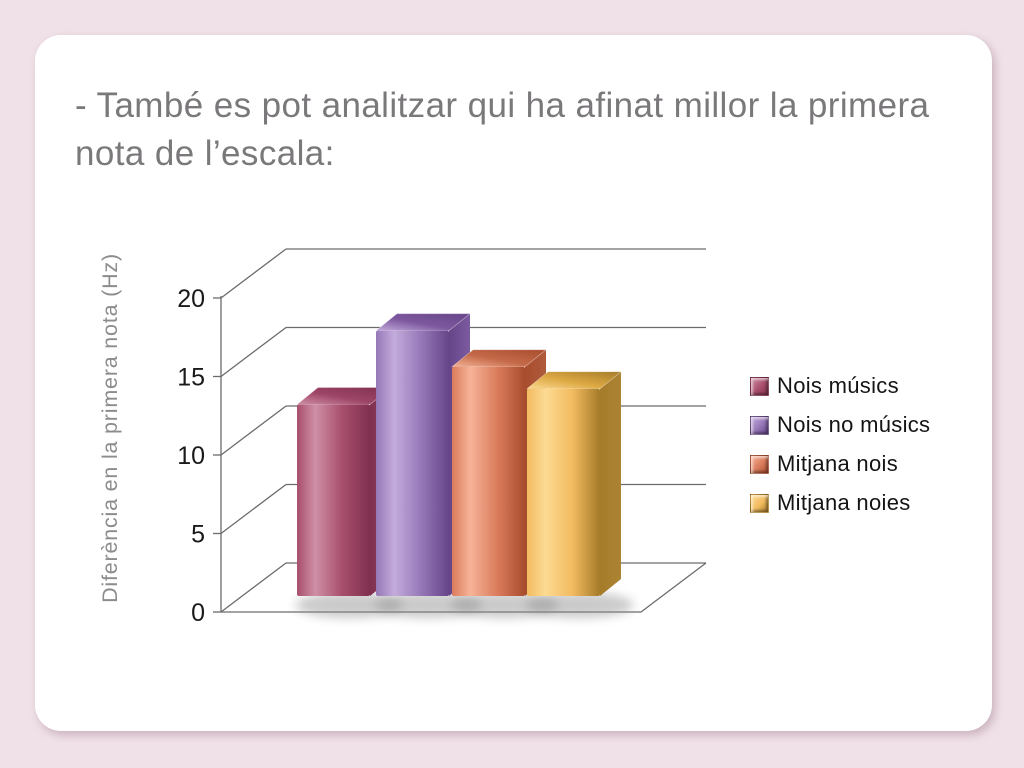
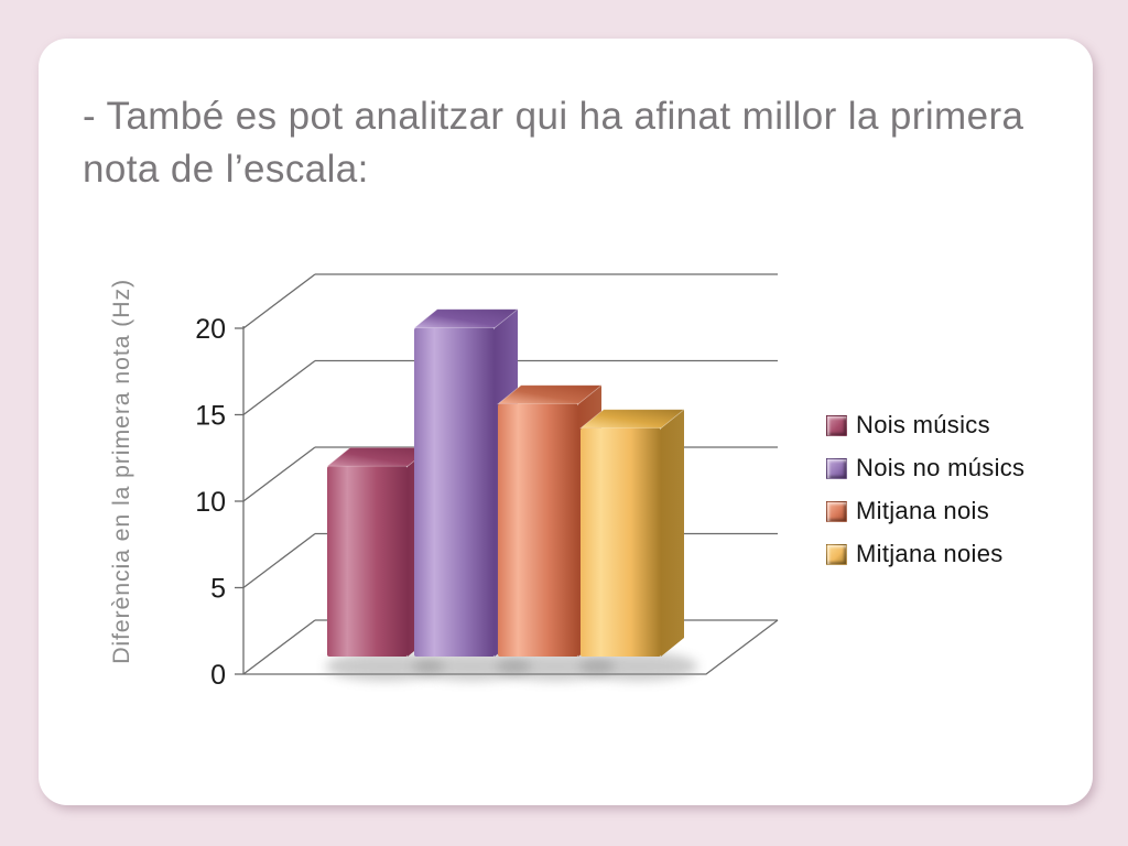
Nois músics: 12.2 -> 11.0
Nois no músics: 16.9 -> 19.0
